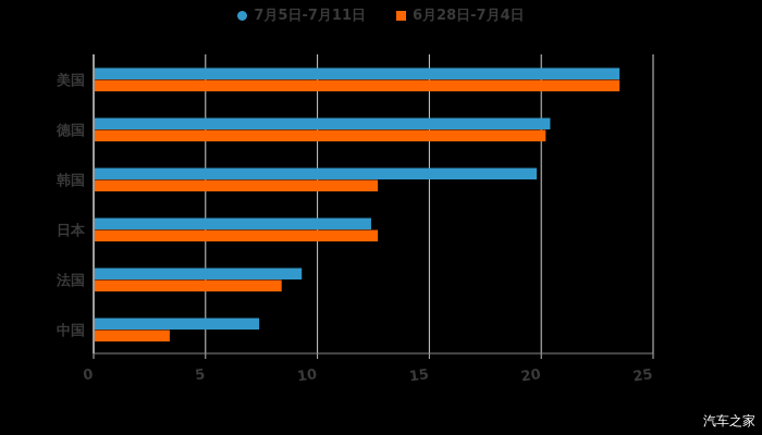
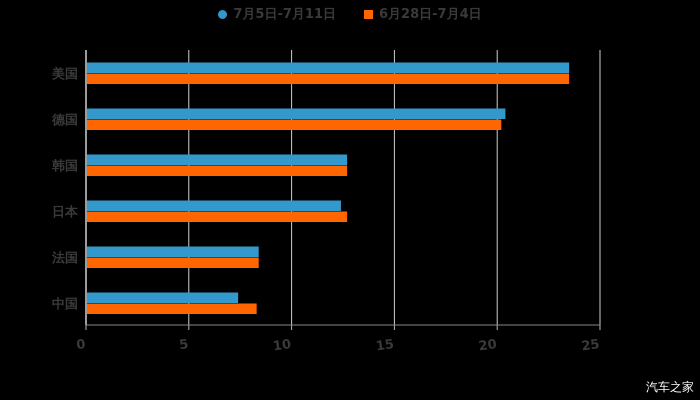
7月5日-7月11日/韩国: 19.8 -> 12.7
7月5日-7月11日/法国: 9.3 -> 8.4
6月28日-7月4日/中国: 3.4 -> 8.3
